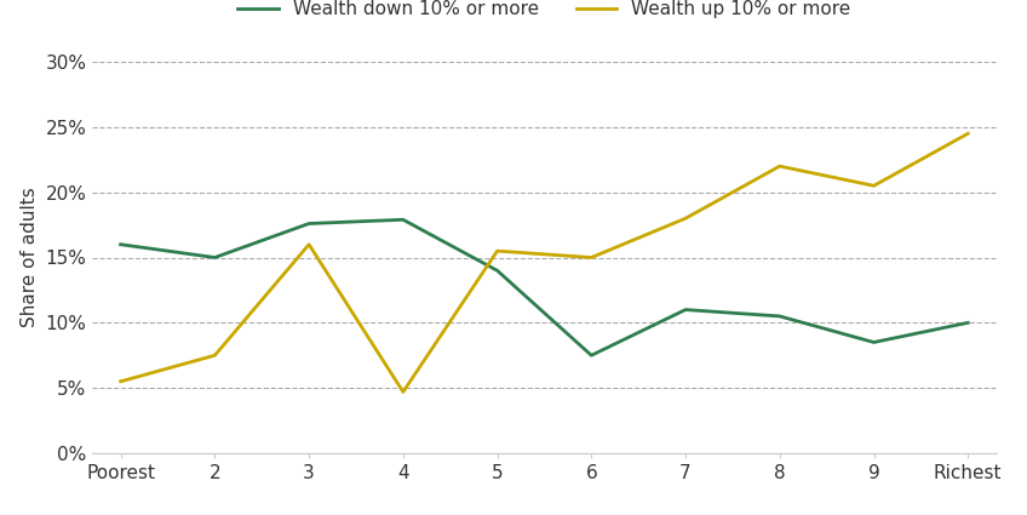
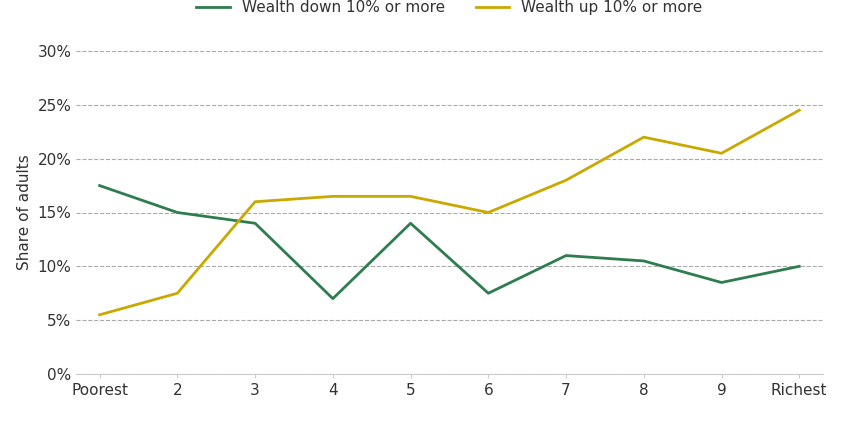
Wealth down 10% or more/Poorest: 16.0% -> 17.5%
Wealth down 10% or more/3: 17.6% -> 14.0%
Wealth down 10% or more/4: 17.9% -> 7.0%
Wealth up 10% or more/4: 4.7% -> 16.5%
Wealth up 10% or more/5: 15.5% -> 16.5%
